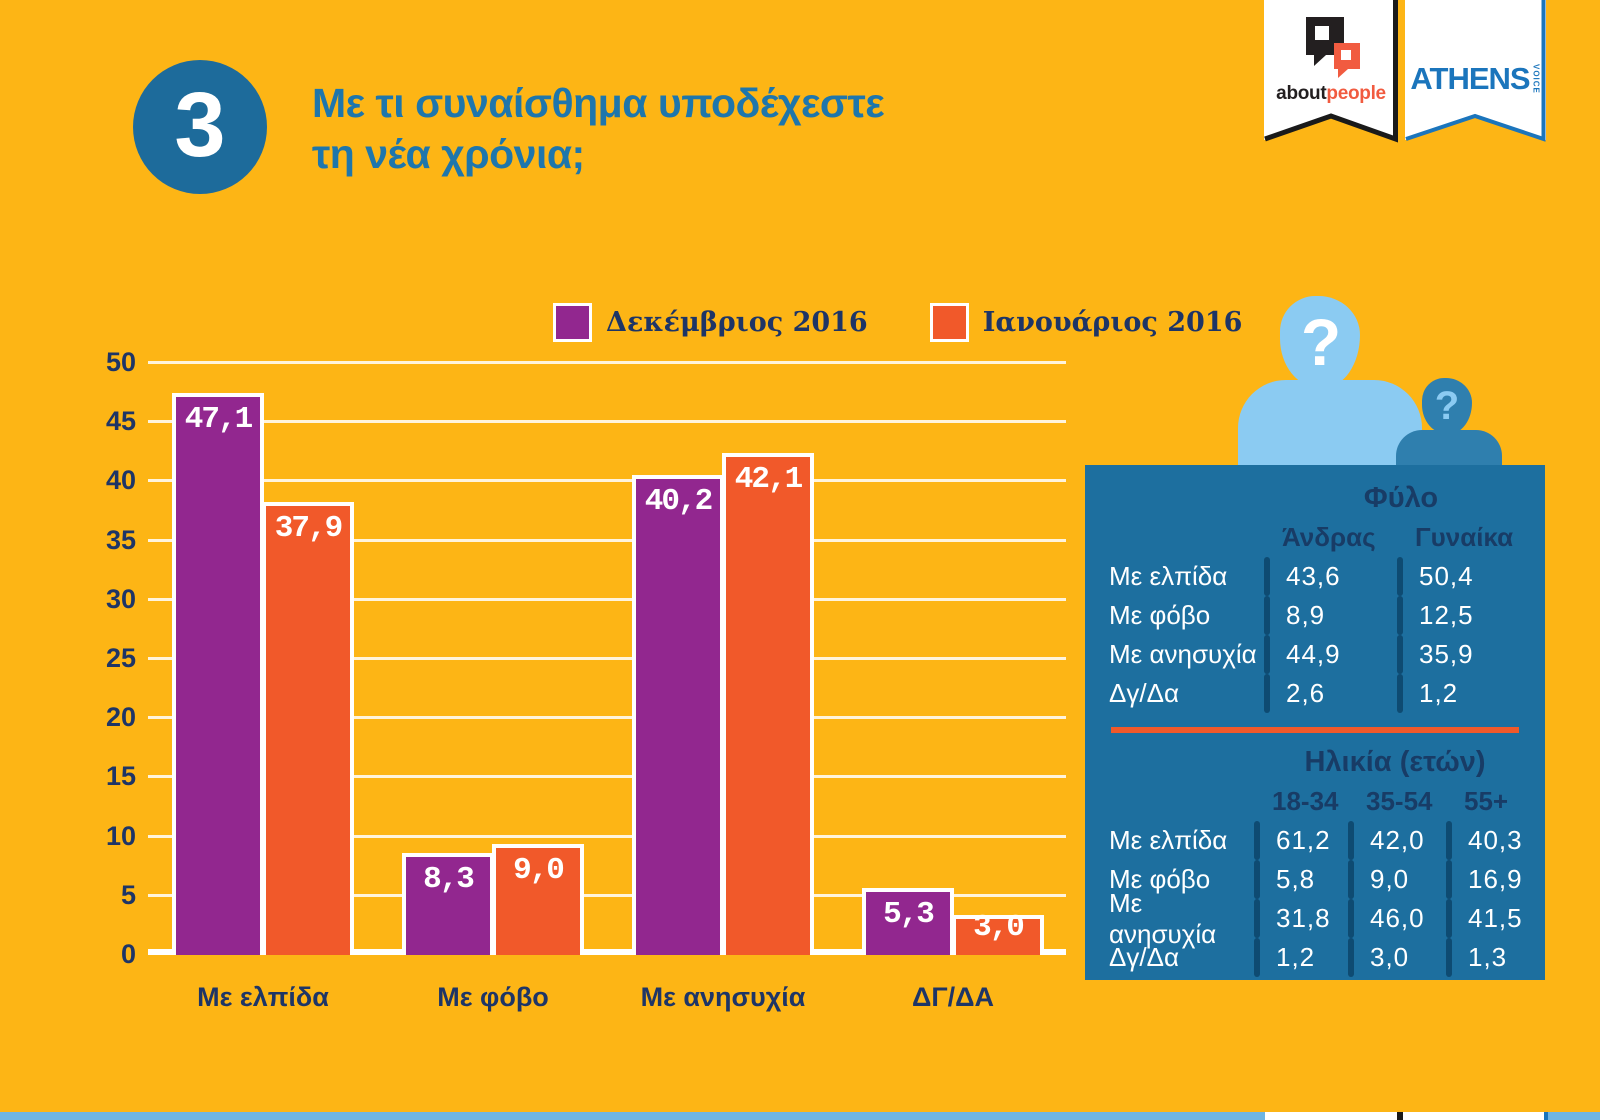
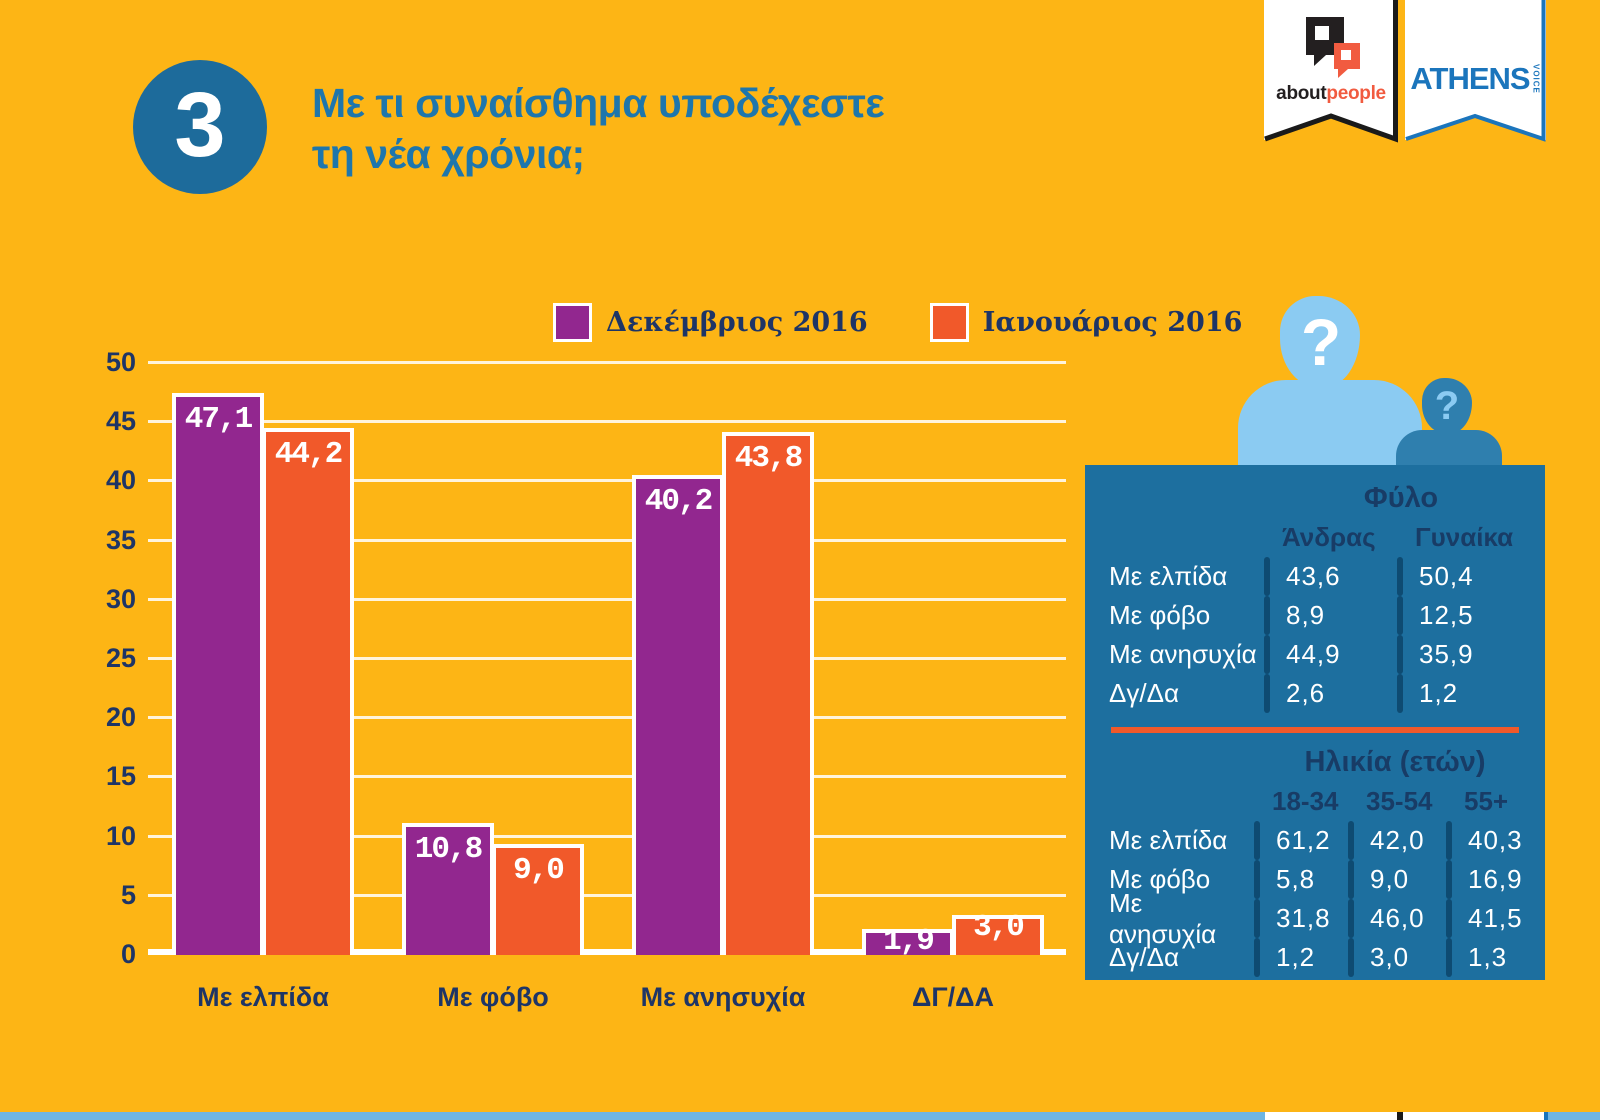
Ιανουάριος 2016/Με ελπίδα: 37,9 -> 44,2
Δεκέμβριος 2016/Με φόβο: 8,3 -> 10,8
Ιανουάριος 2016/Με ανησυχία: 42,1 -> 43,8
Δεκέμβριος 2016/ΔΓ/ΔΑ: 5,3 -> 1,9
